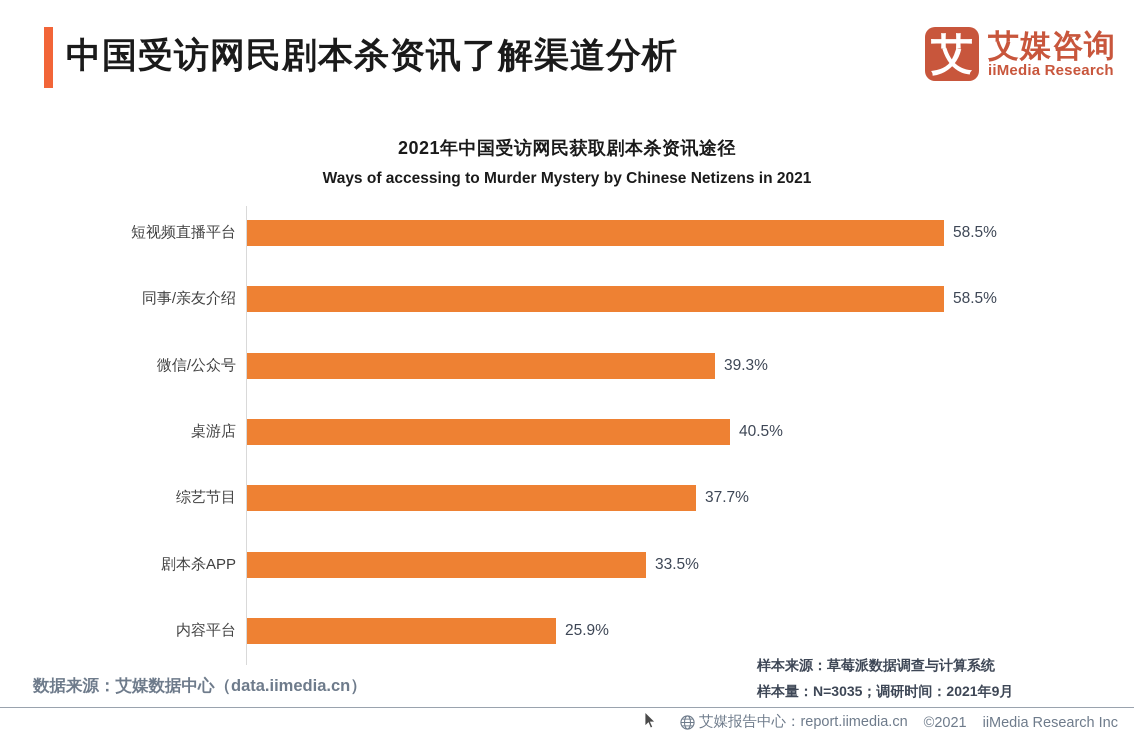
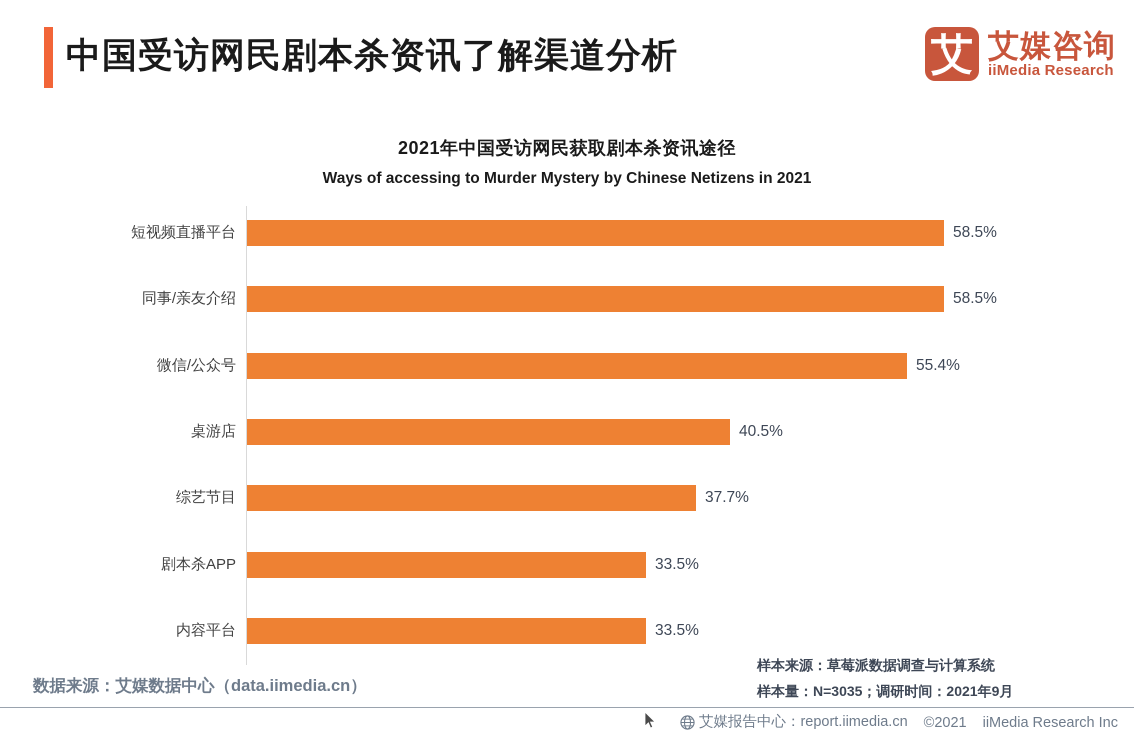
微信/公众号: 39.3% -> 55.4%
内容平台: 25.9% -> 33.5%
